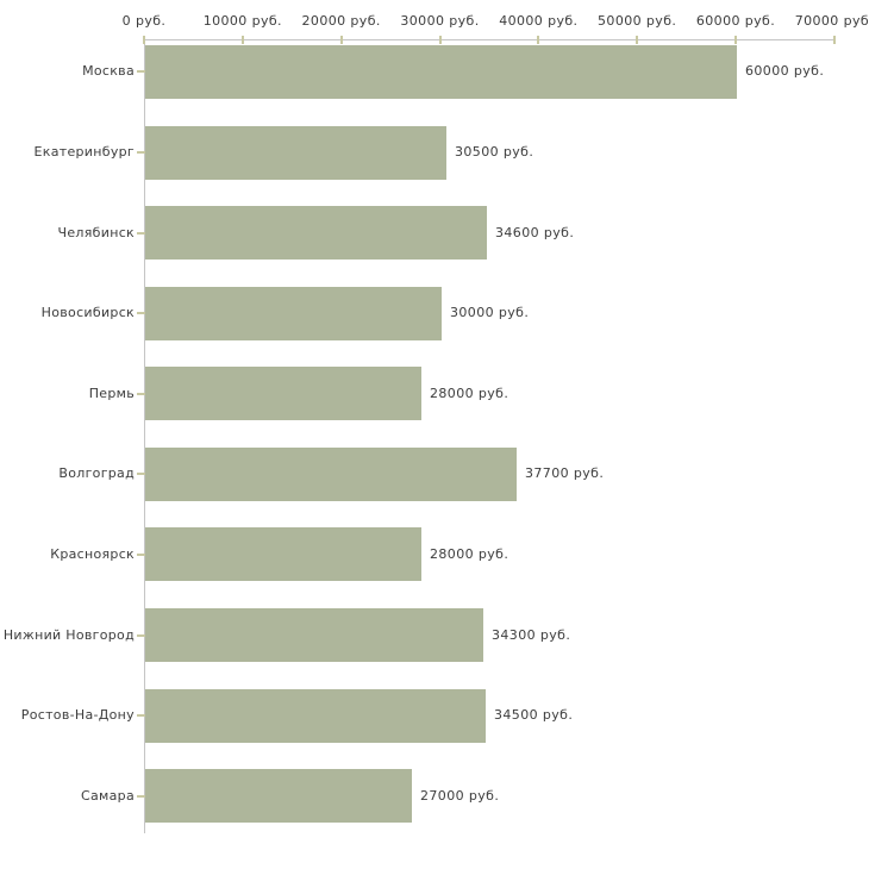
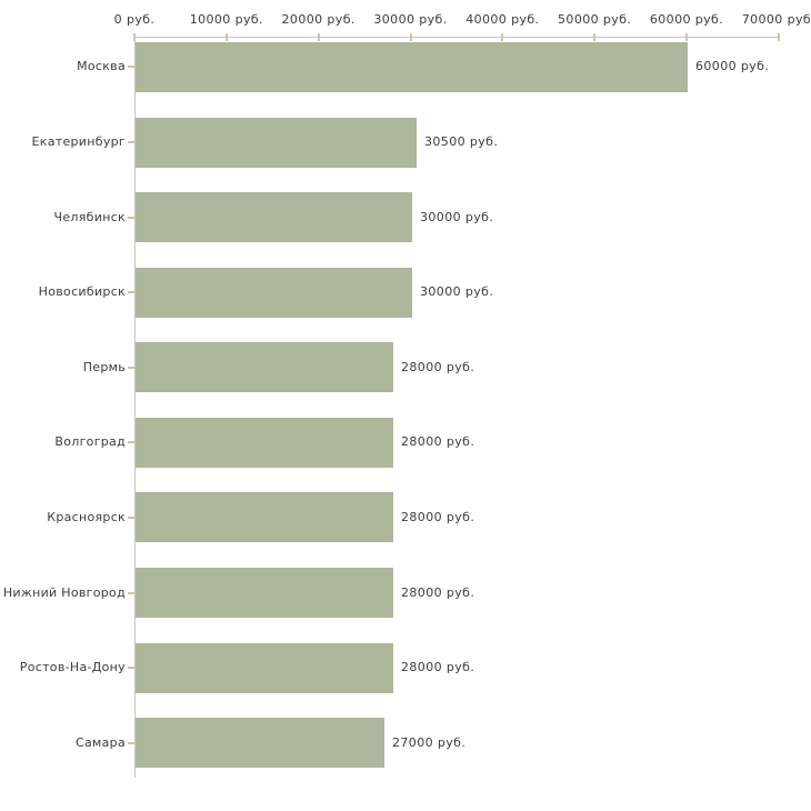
Челябинск: 34600 -> 30000
Волгоград: 37700 -> 28000
Нижний Новгород: 34300 -> 28000
Ростов-На-Дону: 34500 -> 28000
